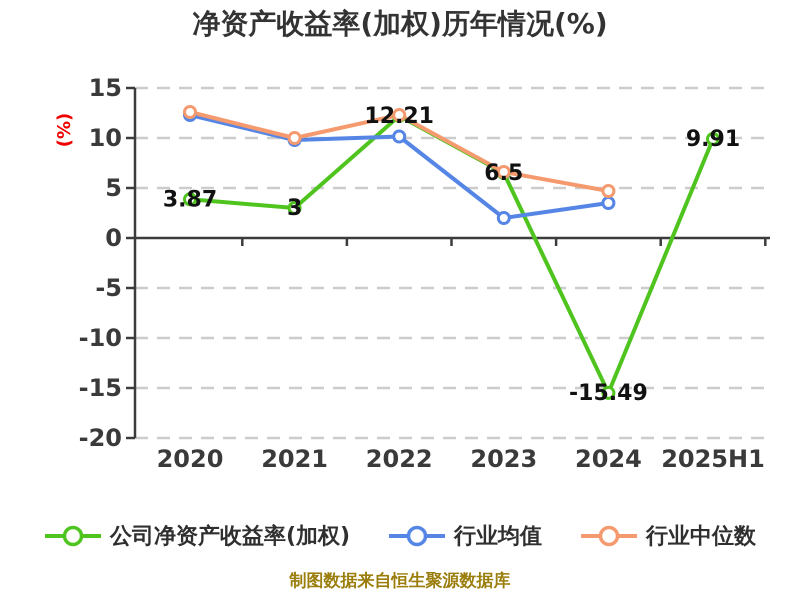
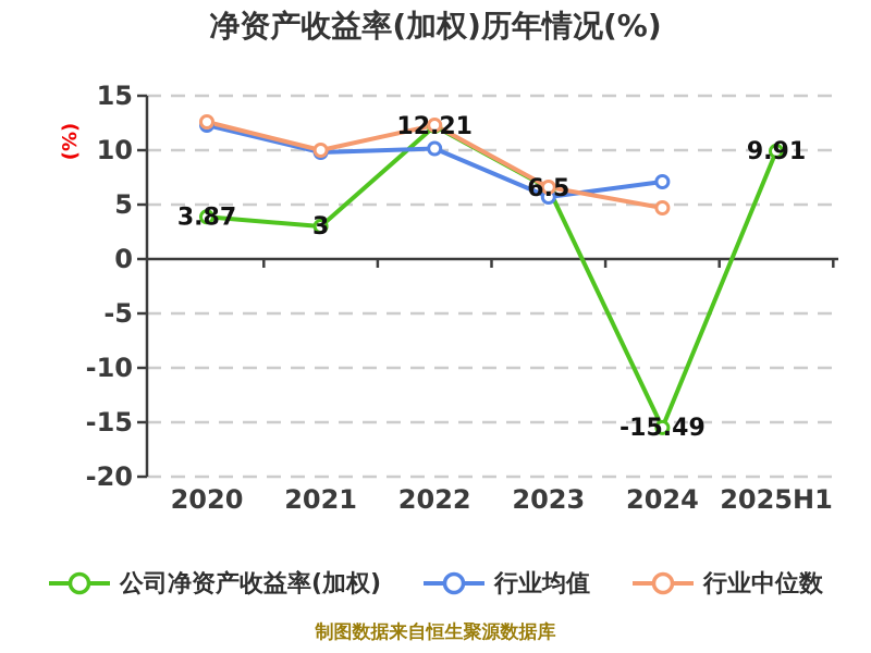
行业均值/2023: 2.0 -> 5.7
行业均值/2024: 3.5 -> 7.1
